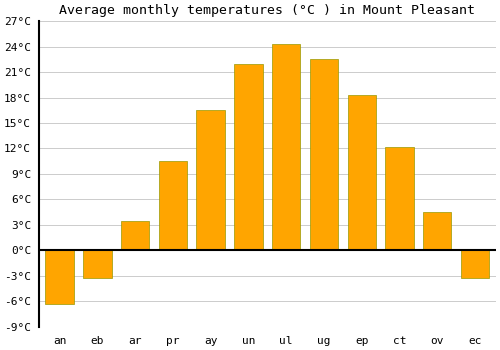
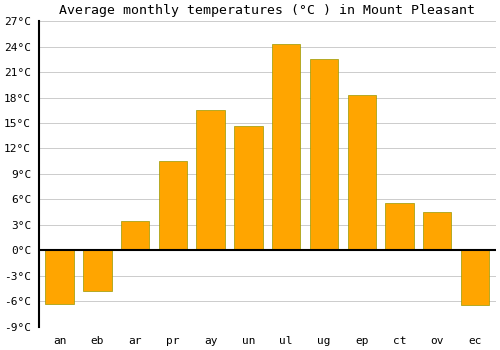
eb: -3.3°C -> -4.8°C
un: 22.0°C -> 14.6°C
ct: 12.2°C -> 5.6°C
ec: -3.3°C -> -6.4°C
